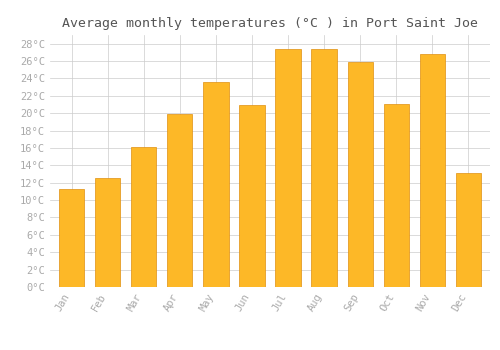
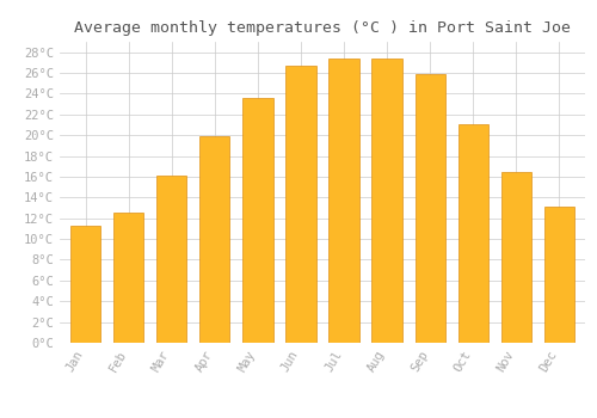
Jun: 21.0°C -> 26.7°C
Nov: 26.8°C -> 16.5°C
